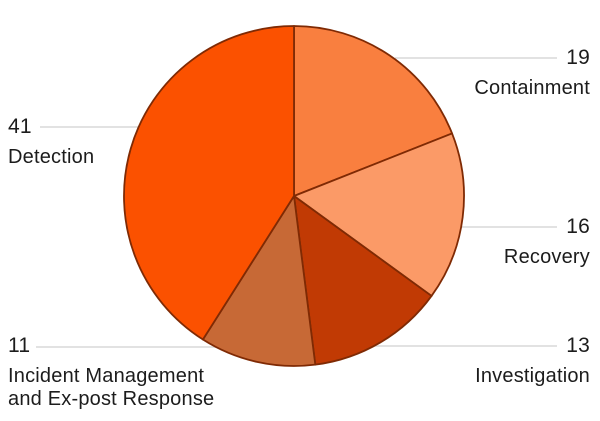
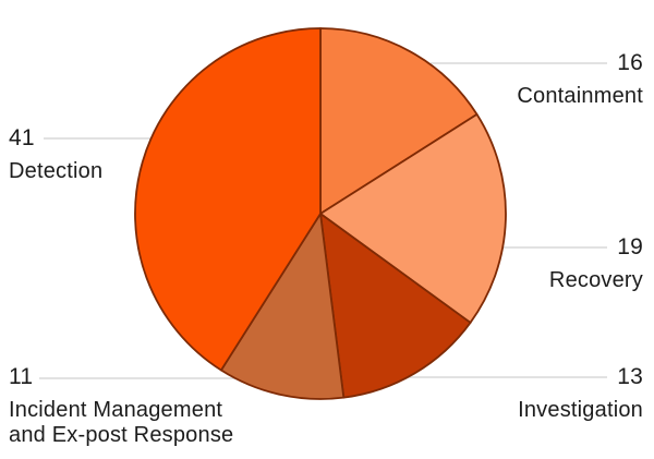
Containment: 19 -> 16
Recovery: 16 -> 19
